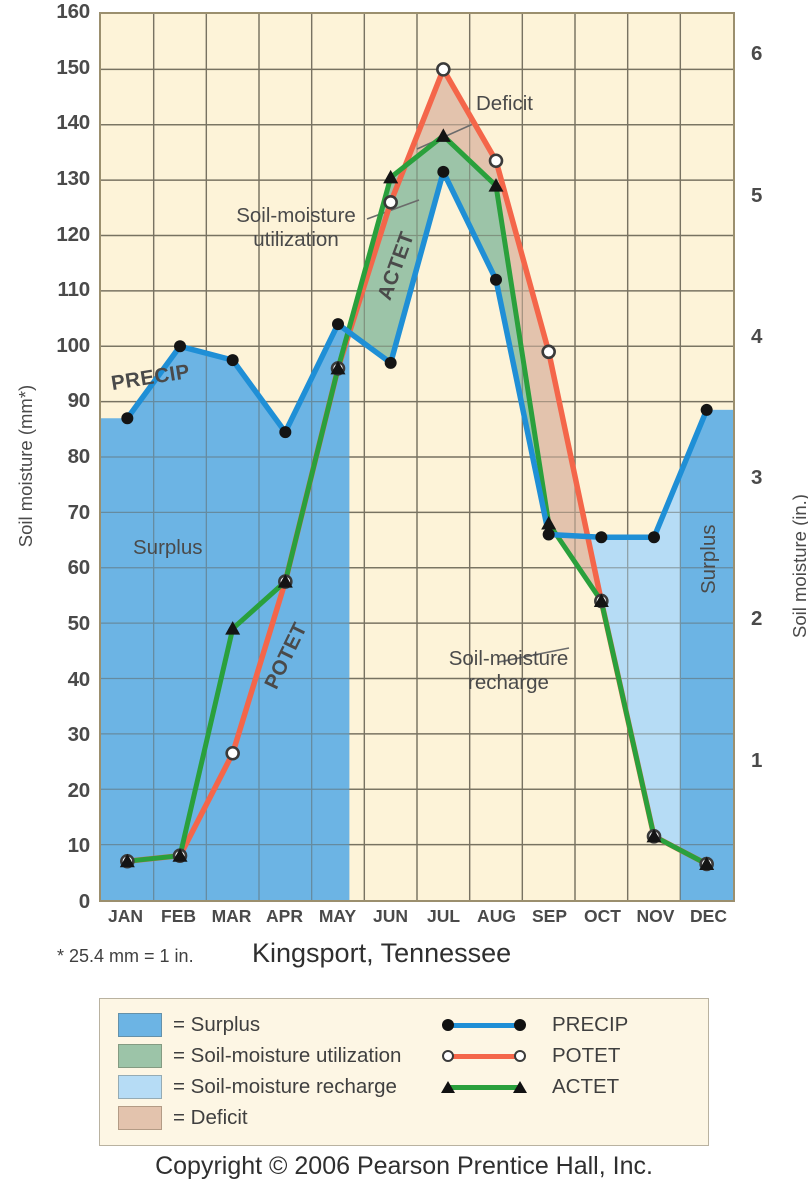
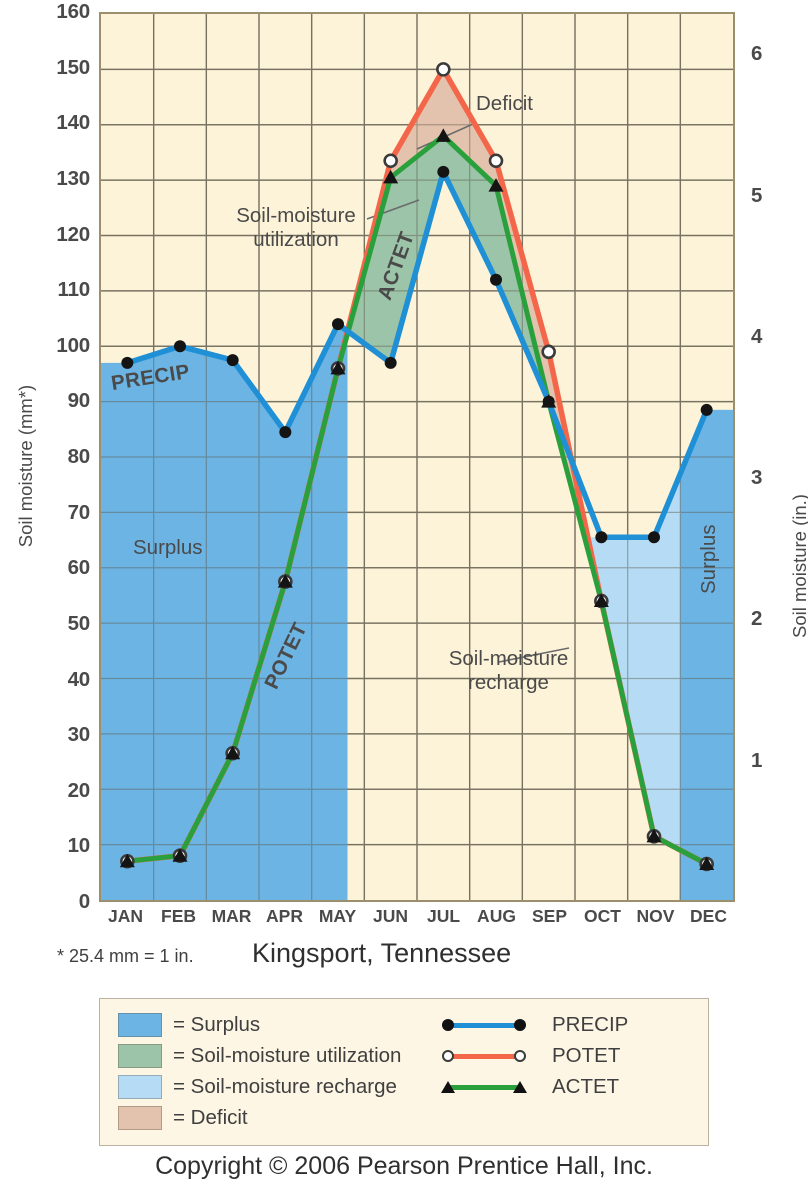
PRECIP/JAN: 87 -> 97
ACTET/MAR: 49 -> 26
POTET/JUN: 126 -> 134
PRECIP/SEP: 66 -> 90
ACTET/SEP: 68 -> 90
